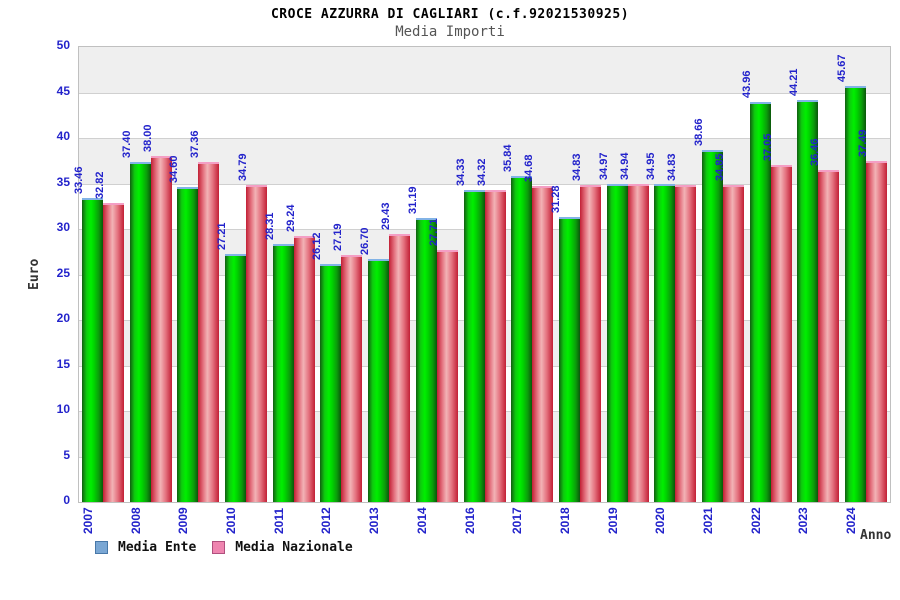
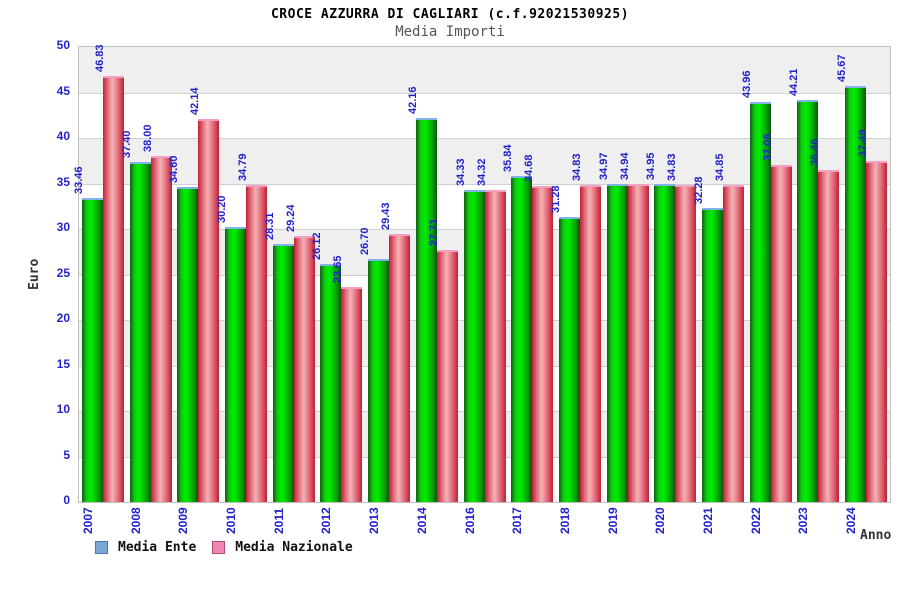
Media Nazionale/2007: 32.82 -> 46.83
Media Nazionale/2009: 37.36 -> 42.14
Media Ente/2010: 27.21 -> 30.20
Media Nazionale/2012: 27.19 -> 23.65
Media Ente/2014: 31.19 -> 42.16
Media Ente/2021: 38.66 -> 32.28
